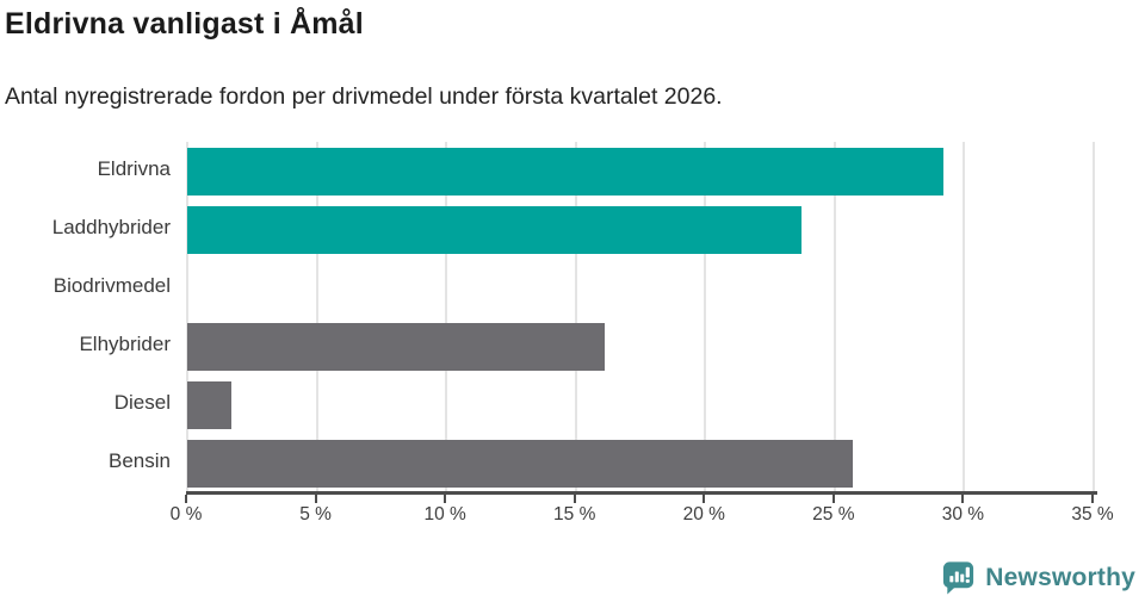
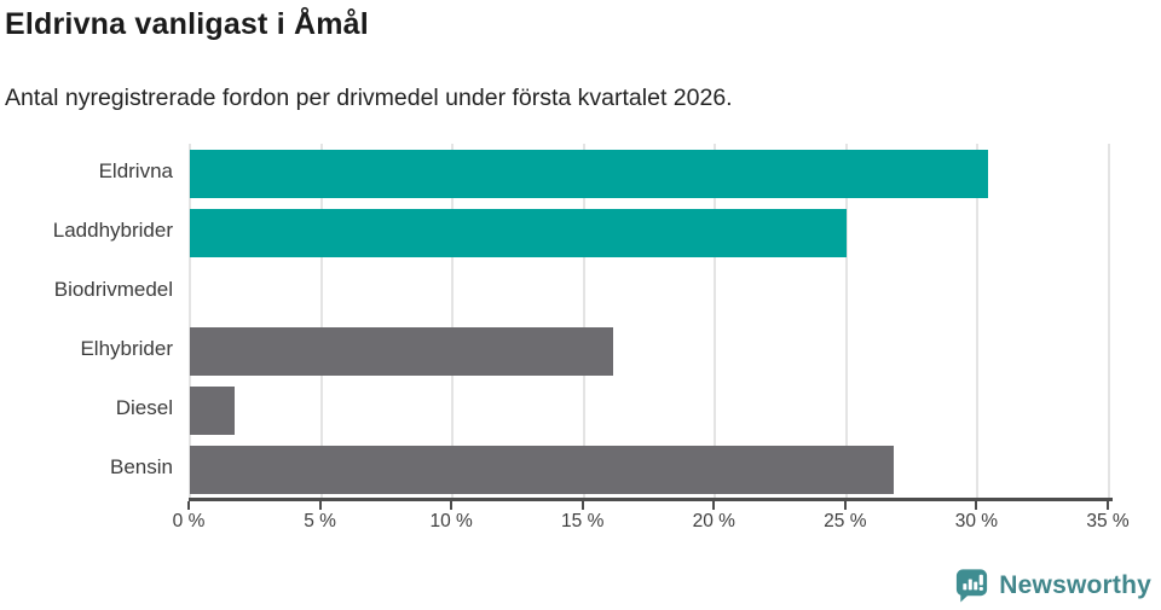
Eldrivna: 29.2% -> 30.4%
Laddhybrider: 23.7% -> 25.0%
Bensin: 25.7% -> 26.8%
